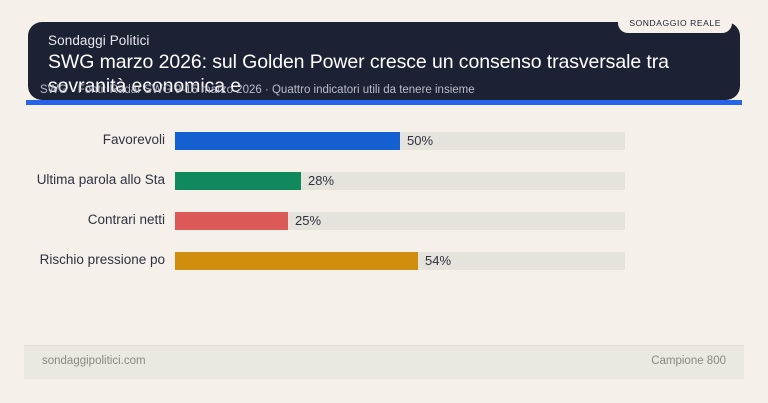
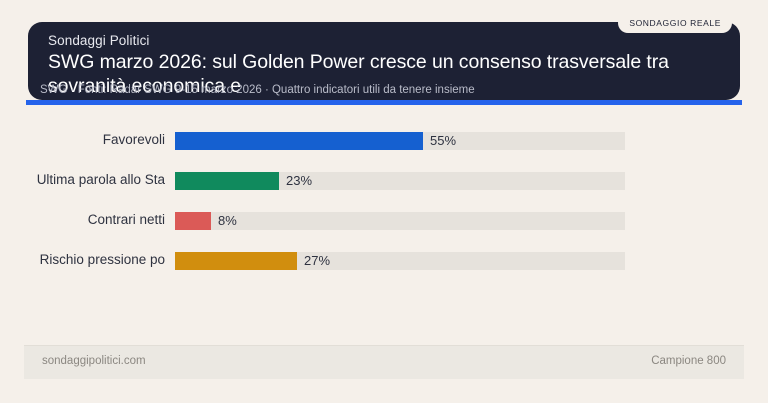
Favorevoli: 50% -> 55%
Ultima parola allo Sta: 28% -> 23%
Contrari netti: 25% -> 8%
Rischio pressione po: 54% -> 27%
